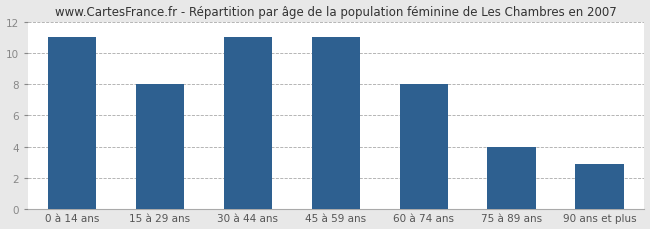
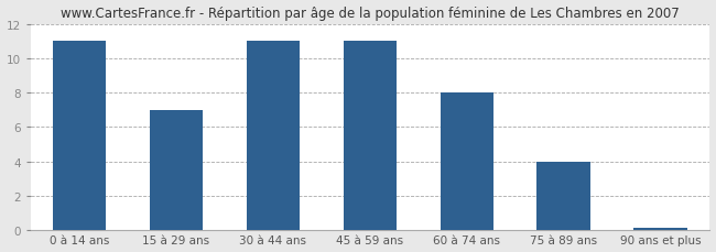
15 à 29 ans: 8.0 -> 7.0
90 ans et plus: 2.9 -> 0.1
